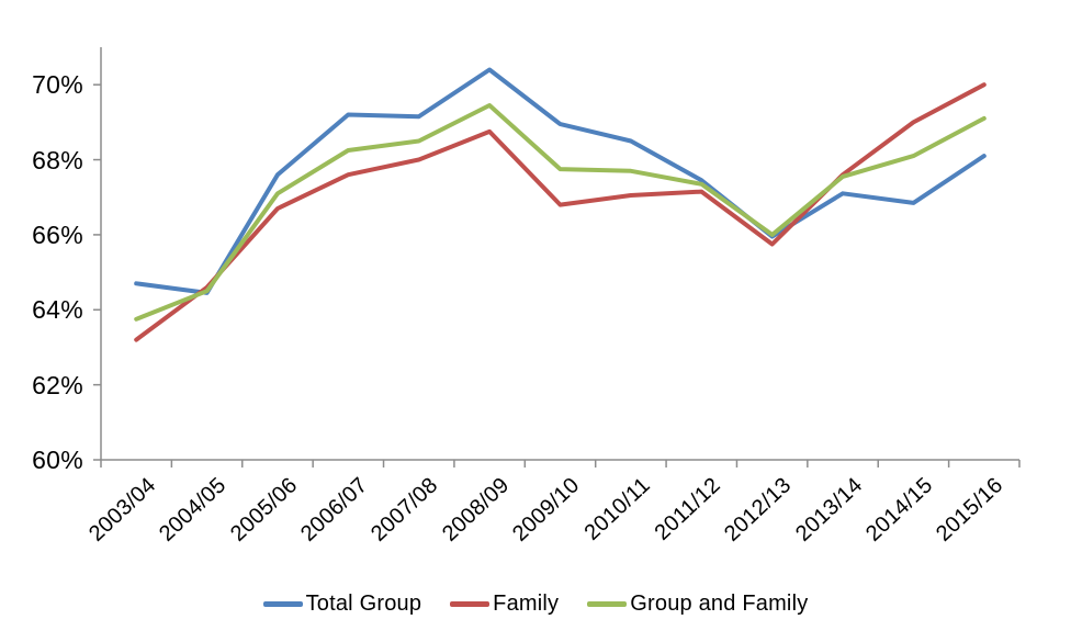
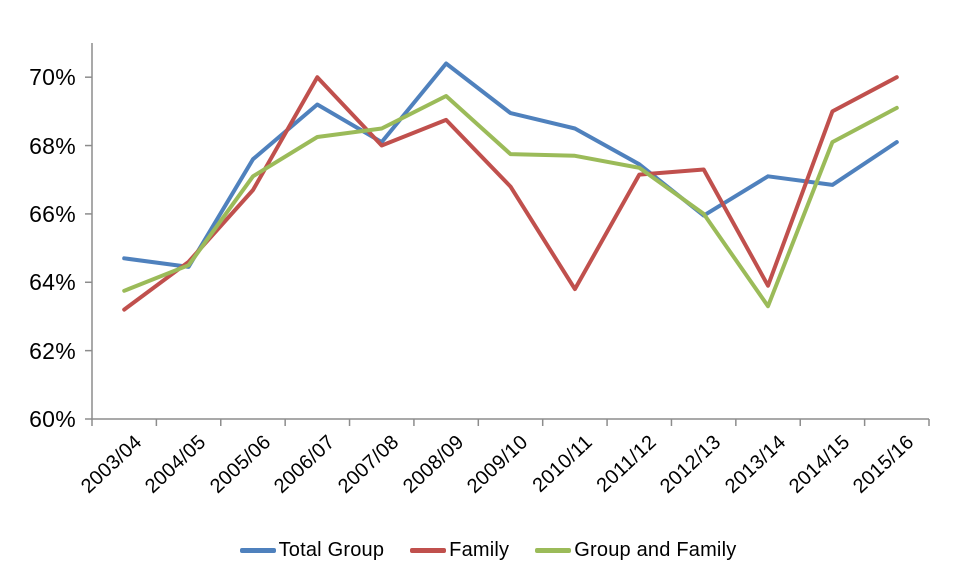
Family/2006/07: 67.6% -> 70.0%
Total Group/2007/08: 69.2% -> 68.1%
Family/2010/11: 67.0% -> 63.8%
Family/2012/13: 65.8% -> 67.3%
Family/2013/14: 67.6% -> 63.9%
Group and Family/2013/14: 67.5% -> 63.3%
